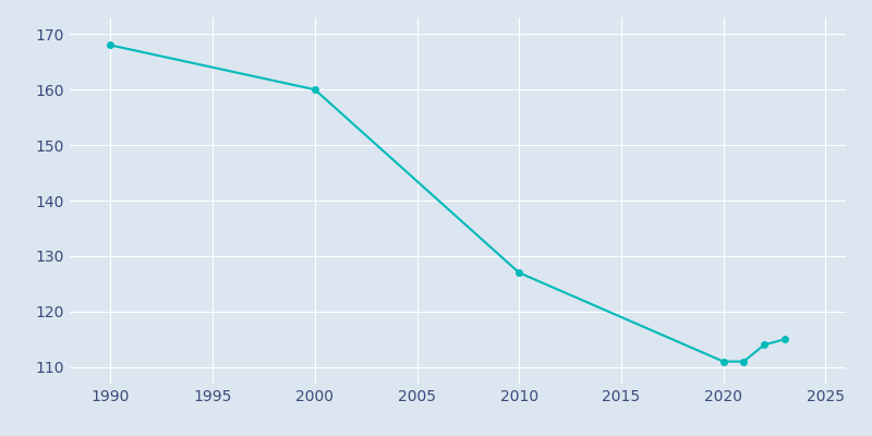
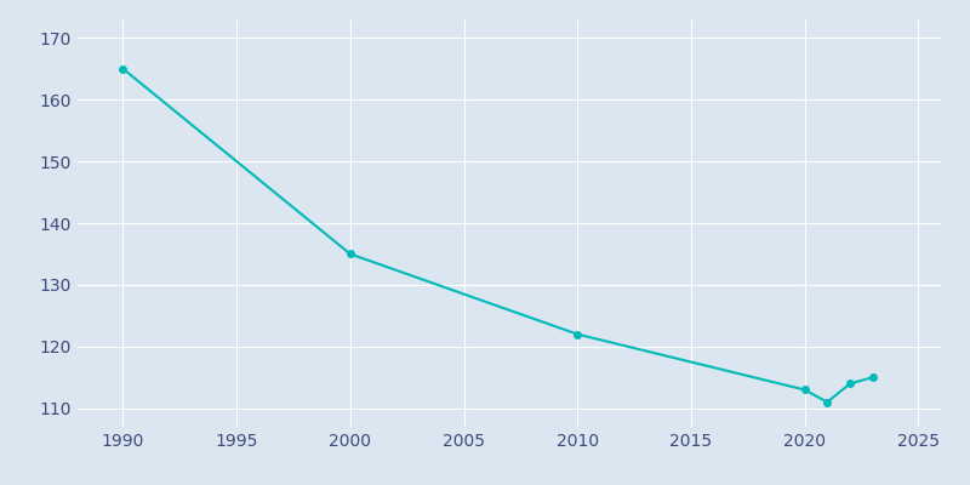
1990: 168 -> 165
2000: 160 -> 135
2010: 127 -> 122
2020: 111 -> 113
